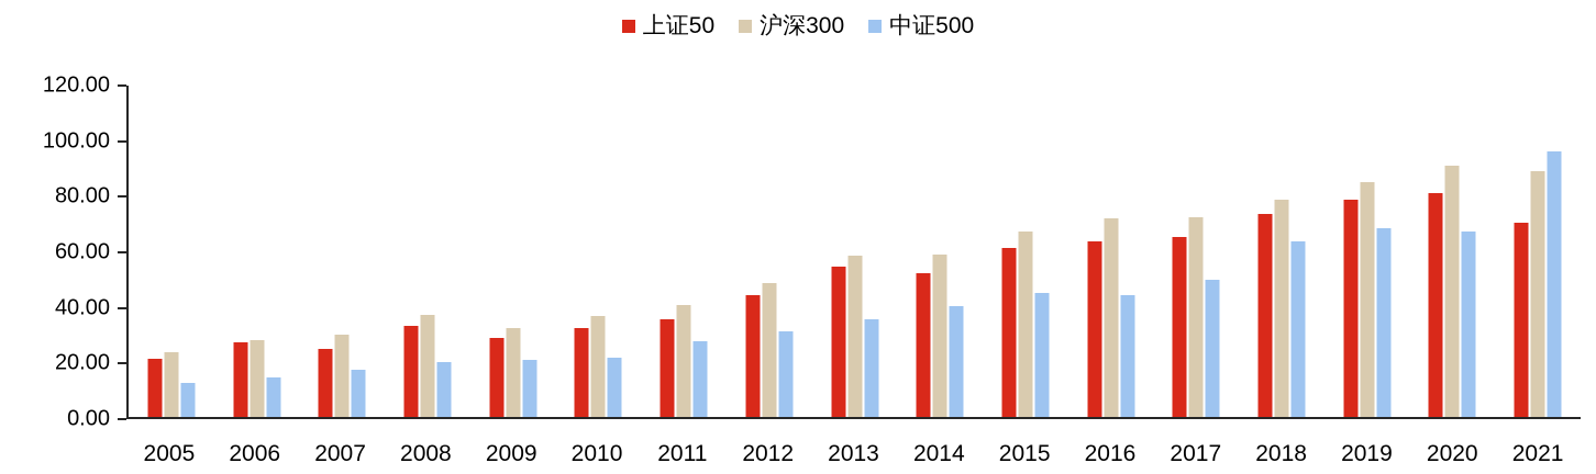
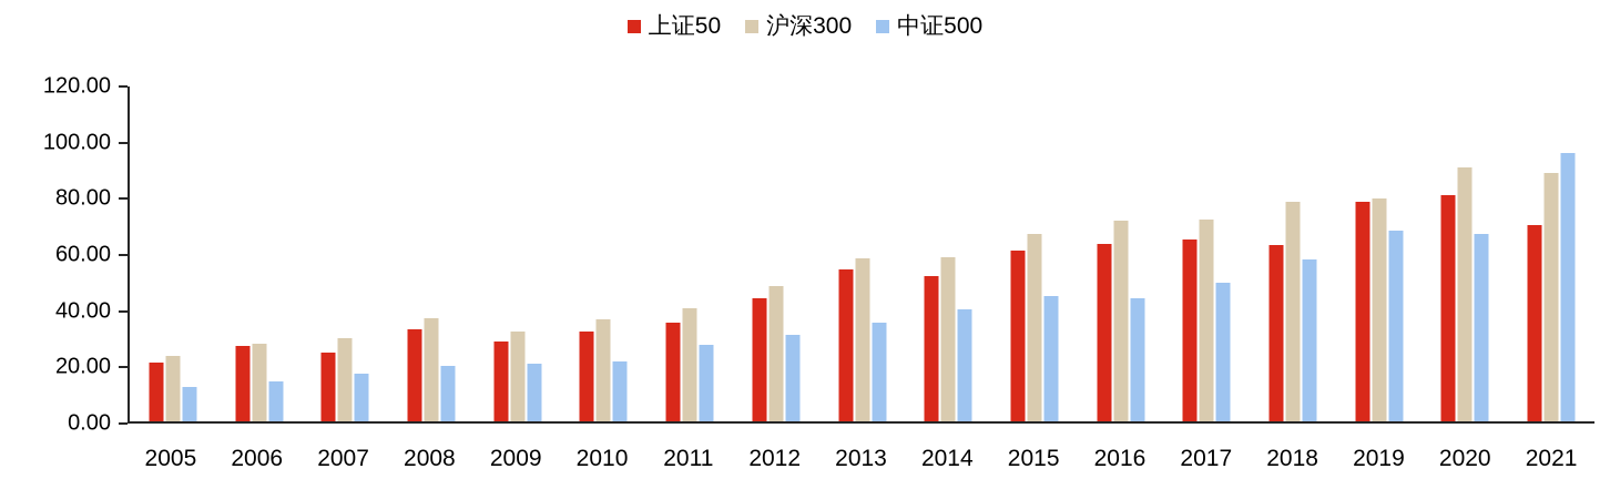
上证50/2018: 74 -> 63
中证500/2018: 64 -> 58
沪深300/2019: 85 -> 80
